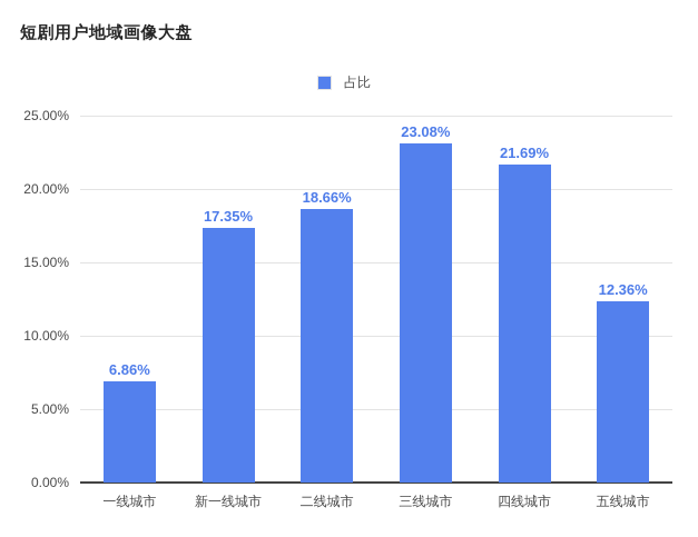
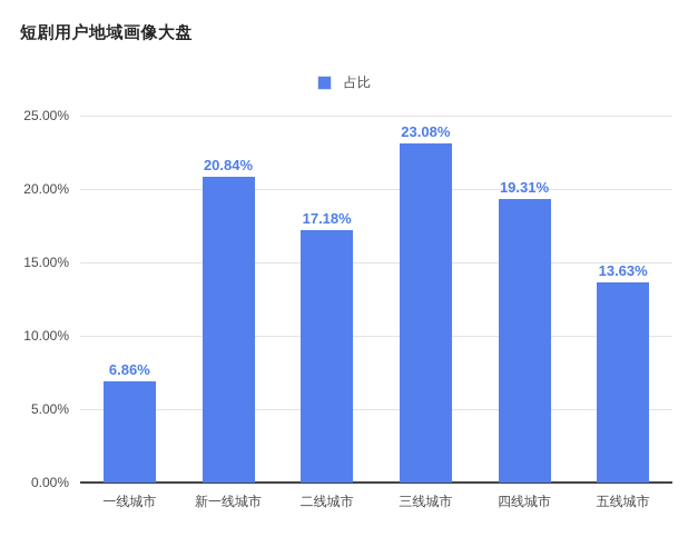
新一线城市: 17.35% -> 20.84%
二线城市: 18.66% -> 17.18%
四线城市: 21.69% -> 19.31%
五线城市: 12.36% -> 13.63%
